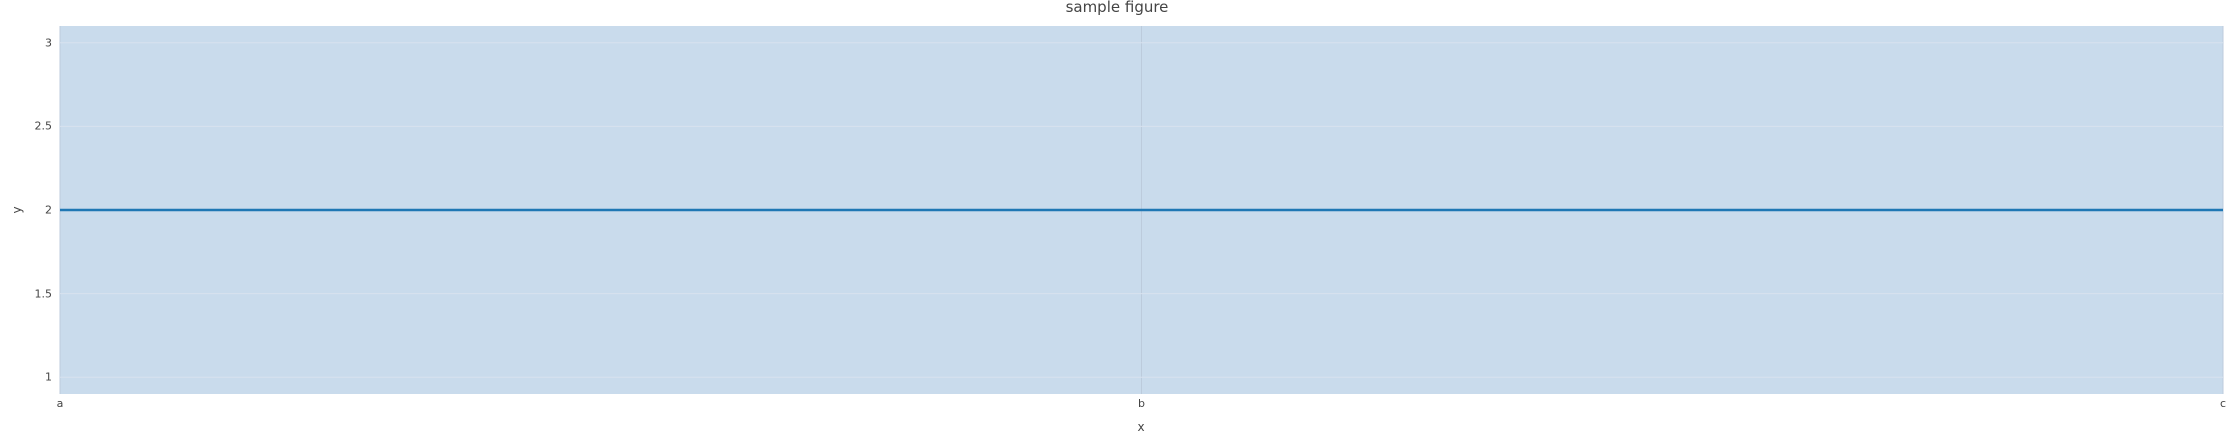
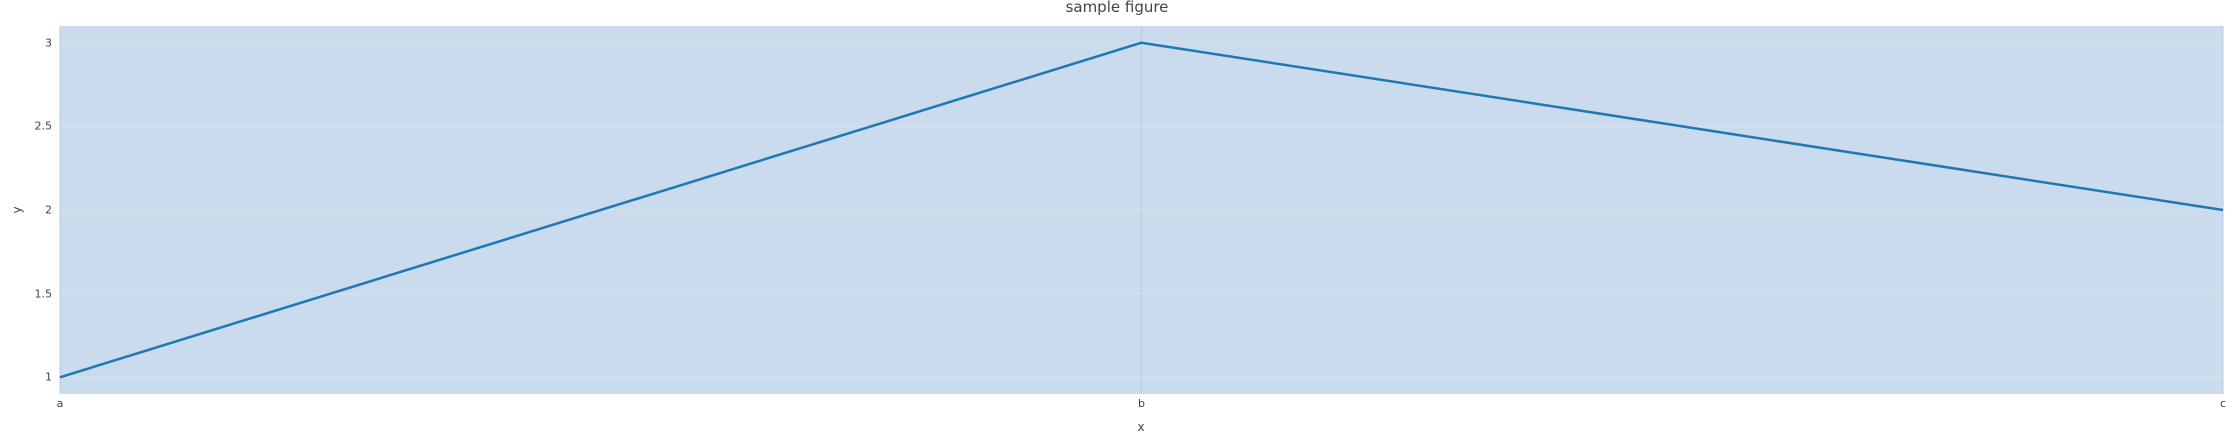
a: 2 -> 1
b: 2 -> 3
